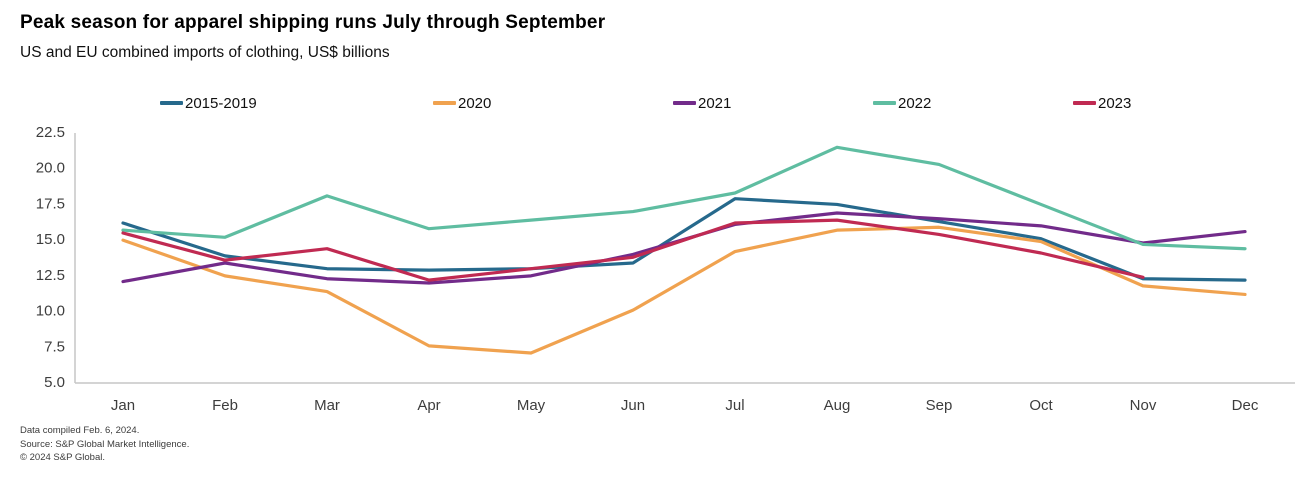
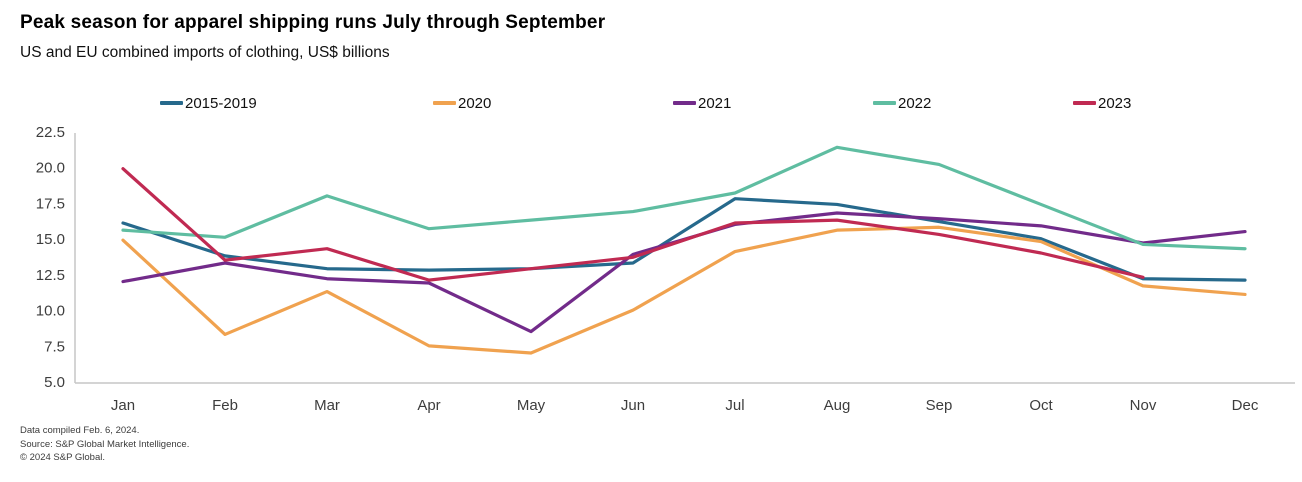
2023/Jan: 15.5 -> 20.0
2020/Feb: 12.5 -> 8.4
2021/May: 12.5 -> 8.6
